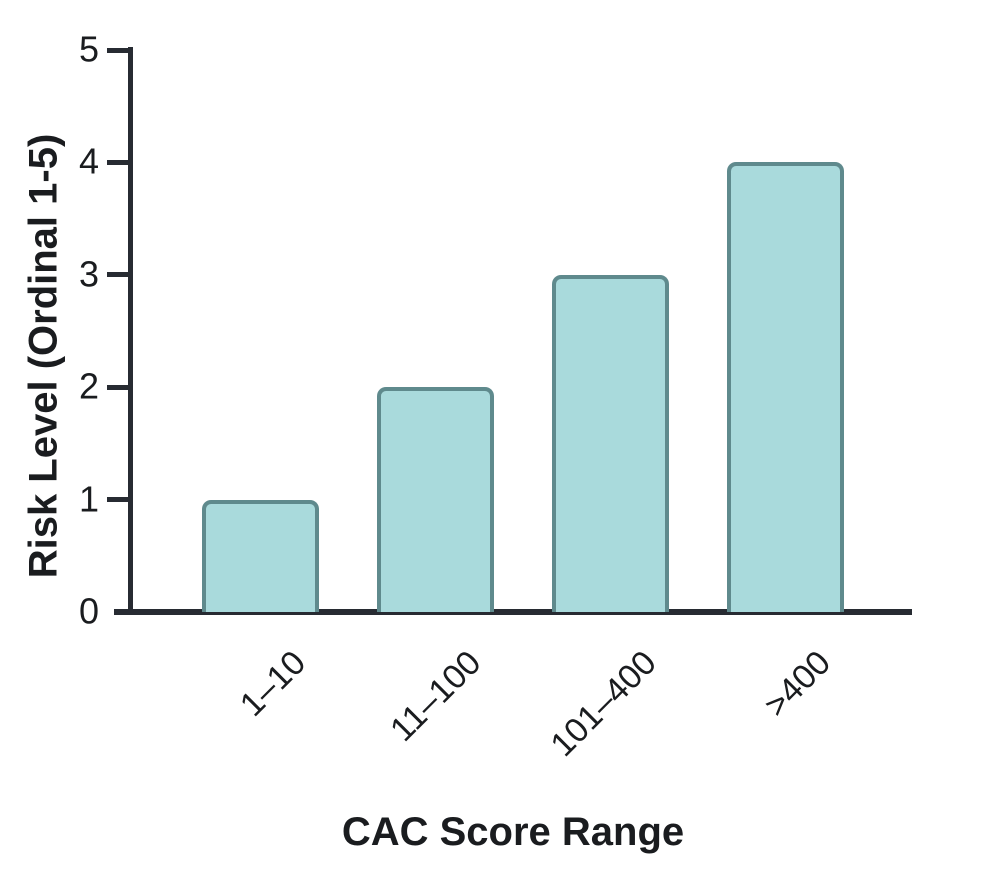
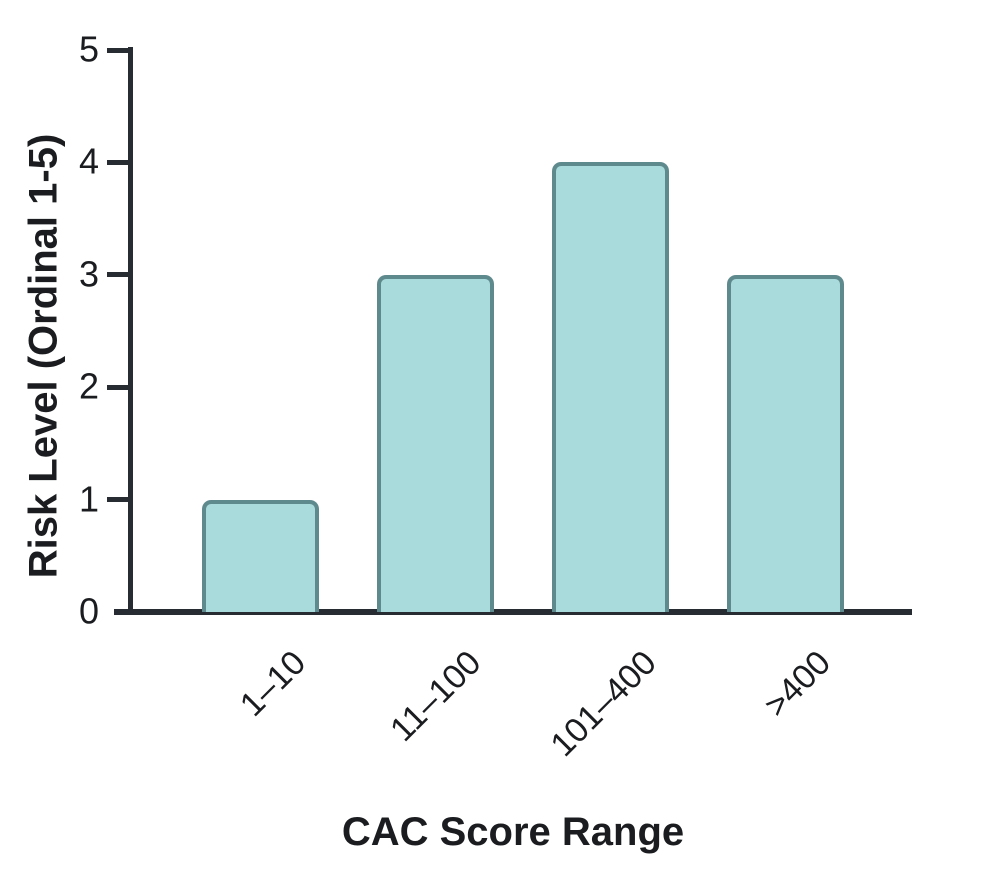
11–100: 2 -> 3
101–400: 3 -> 4
>400: 4 -> 3
